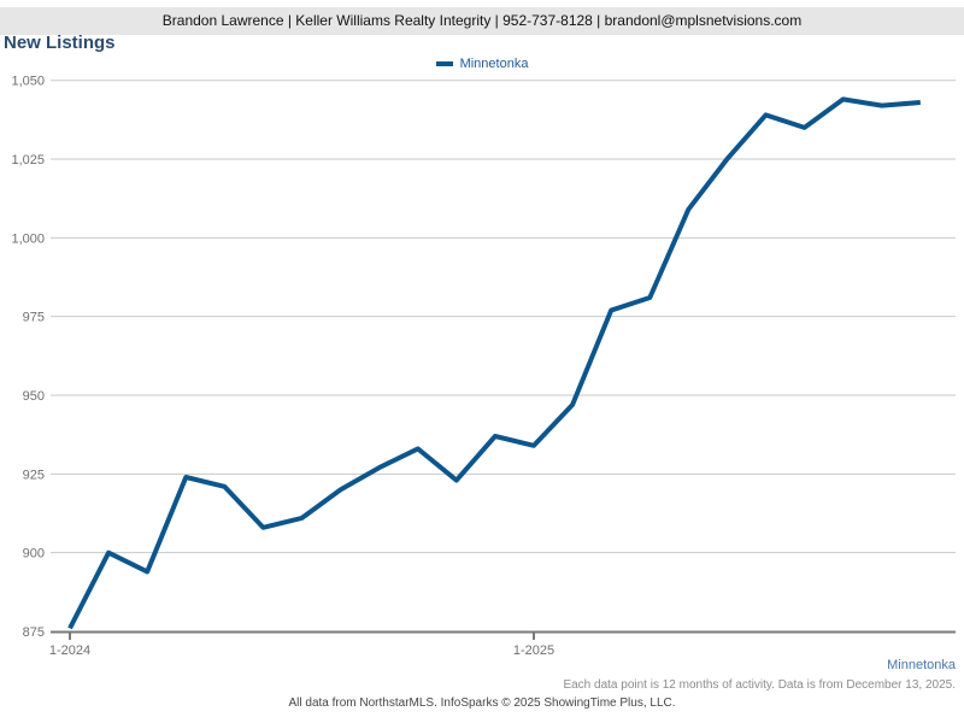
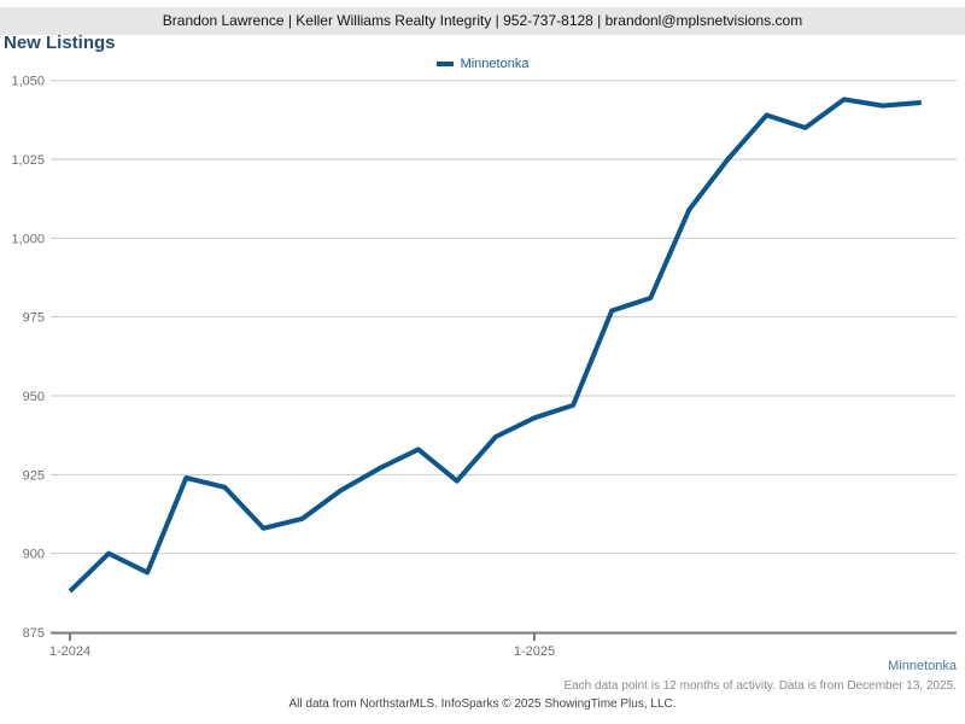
1-2024: 876 -> 888
1-2025: 934 -> 943
